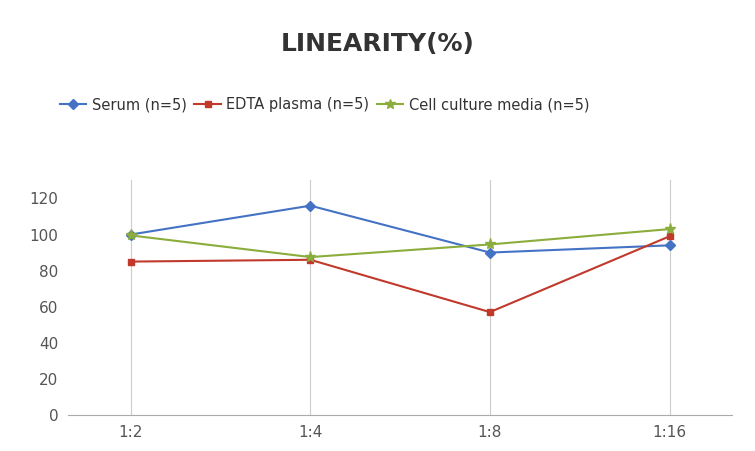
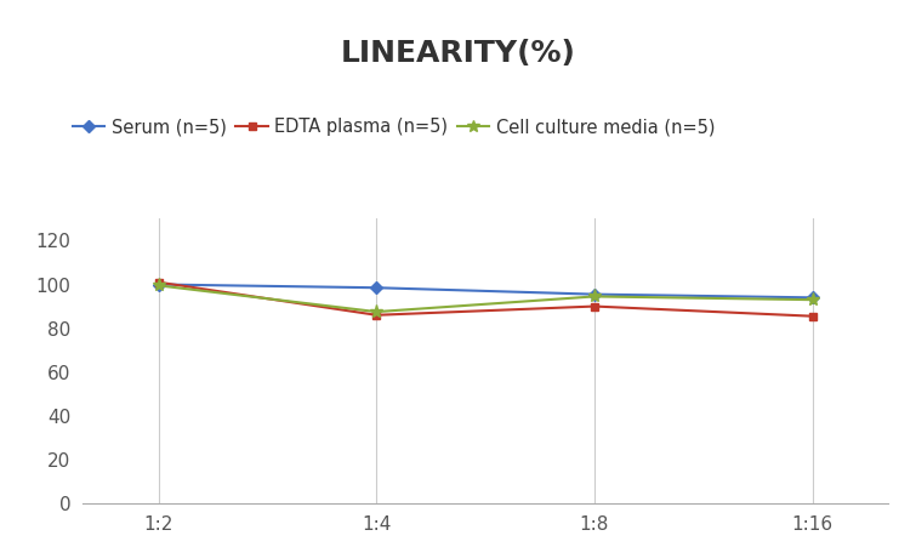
EDTA plasma (n=5)/1:2: 85 -> 101
Serum (n=5)/1:4: 116 -> 98
Serum (n=5)/1:8: 90 -> 96
EDTA plasma (n=5)/1:8: 57 -> 90
EDTA plasma (n=5)/1:16: 99 -> 86
Cell culture media (n=5)/1:16: 103 -> 93
